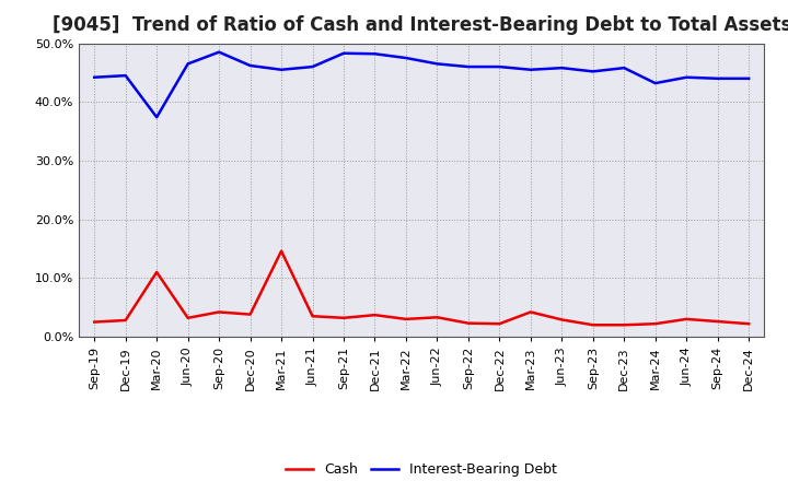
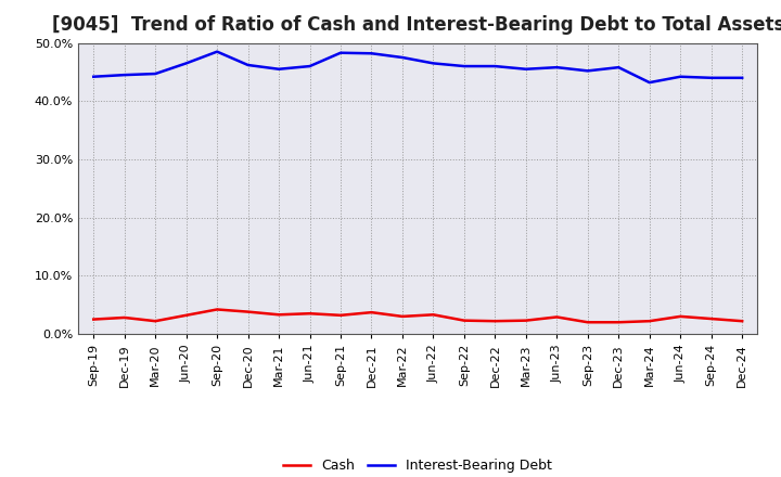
Cash/Mar-20: 11.0% -> 2.2%
Interest-Bearing Debt/Mar-20: 37.4% -> 44.7%
Cash/Mar-21: 14.6% -> 3.3%
Cash/Mar-23: 4.2% -> 2.3%
